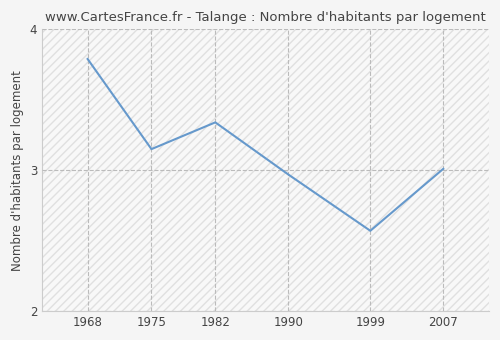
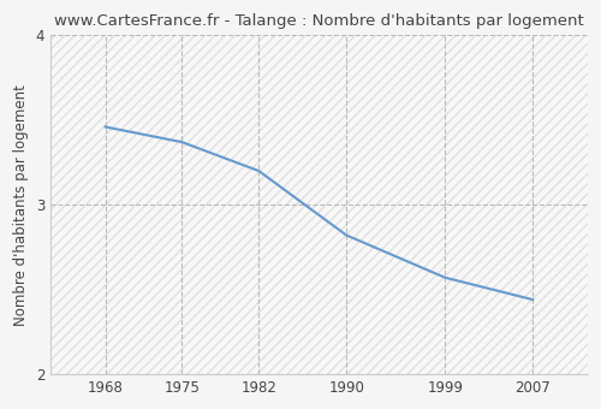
1968: 3.79 -> 3.46
1975: 3.15 -> 3.37
1982: 3.34 -> 3.20
1990: 2.97 -> 2.82
2007: 3.01 -> 2.44
